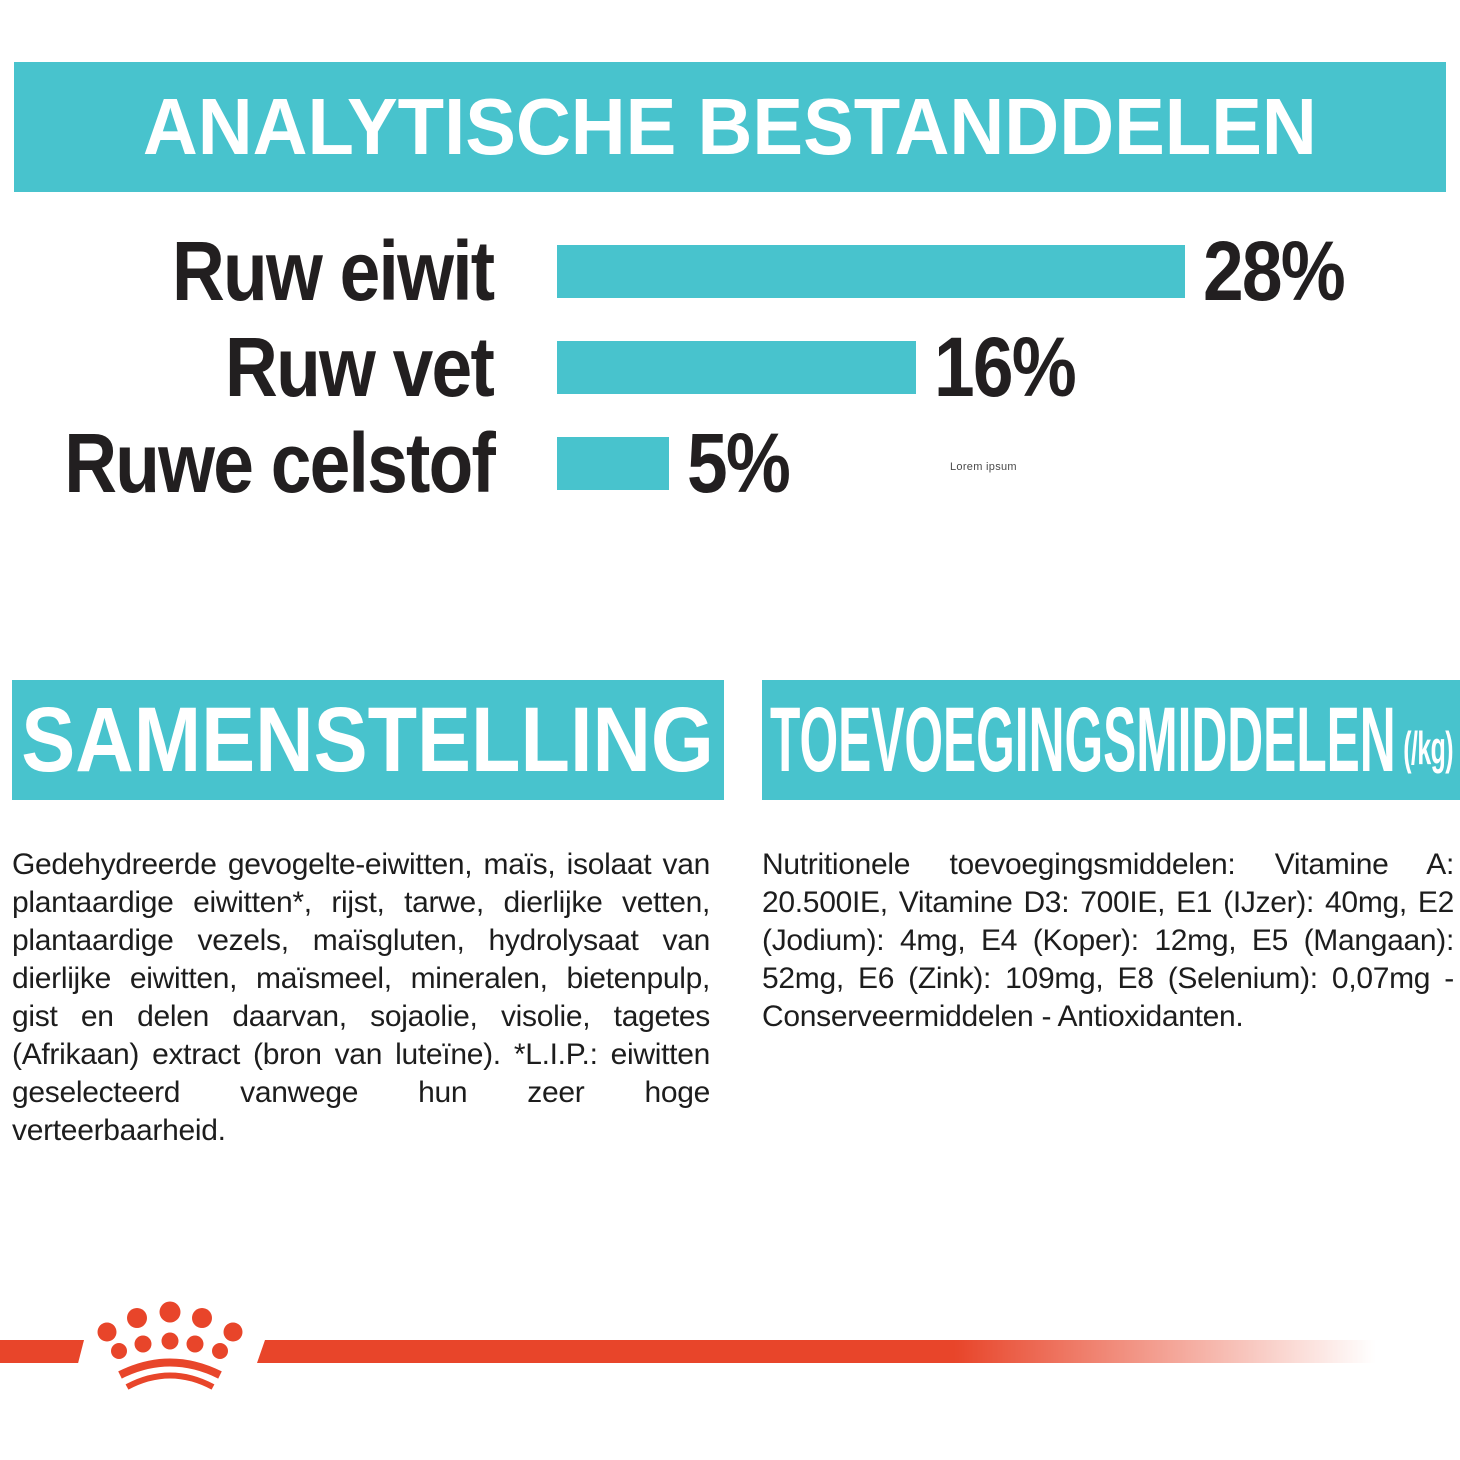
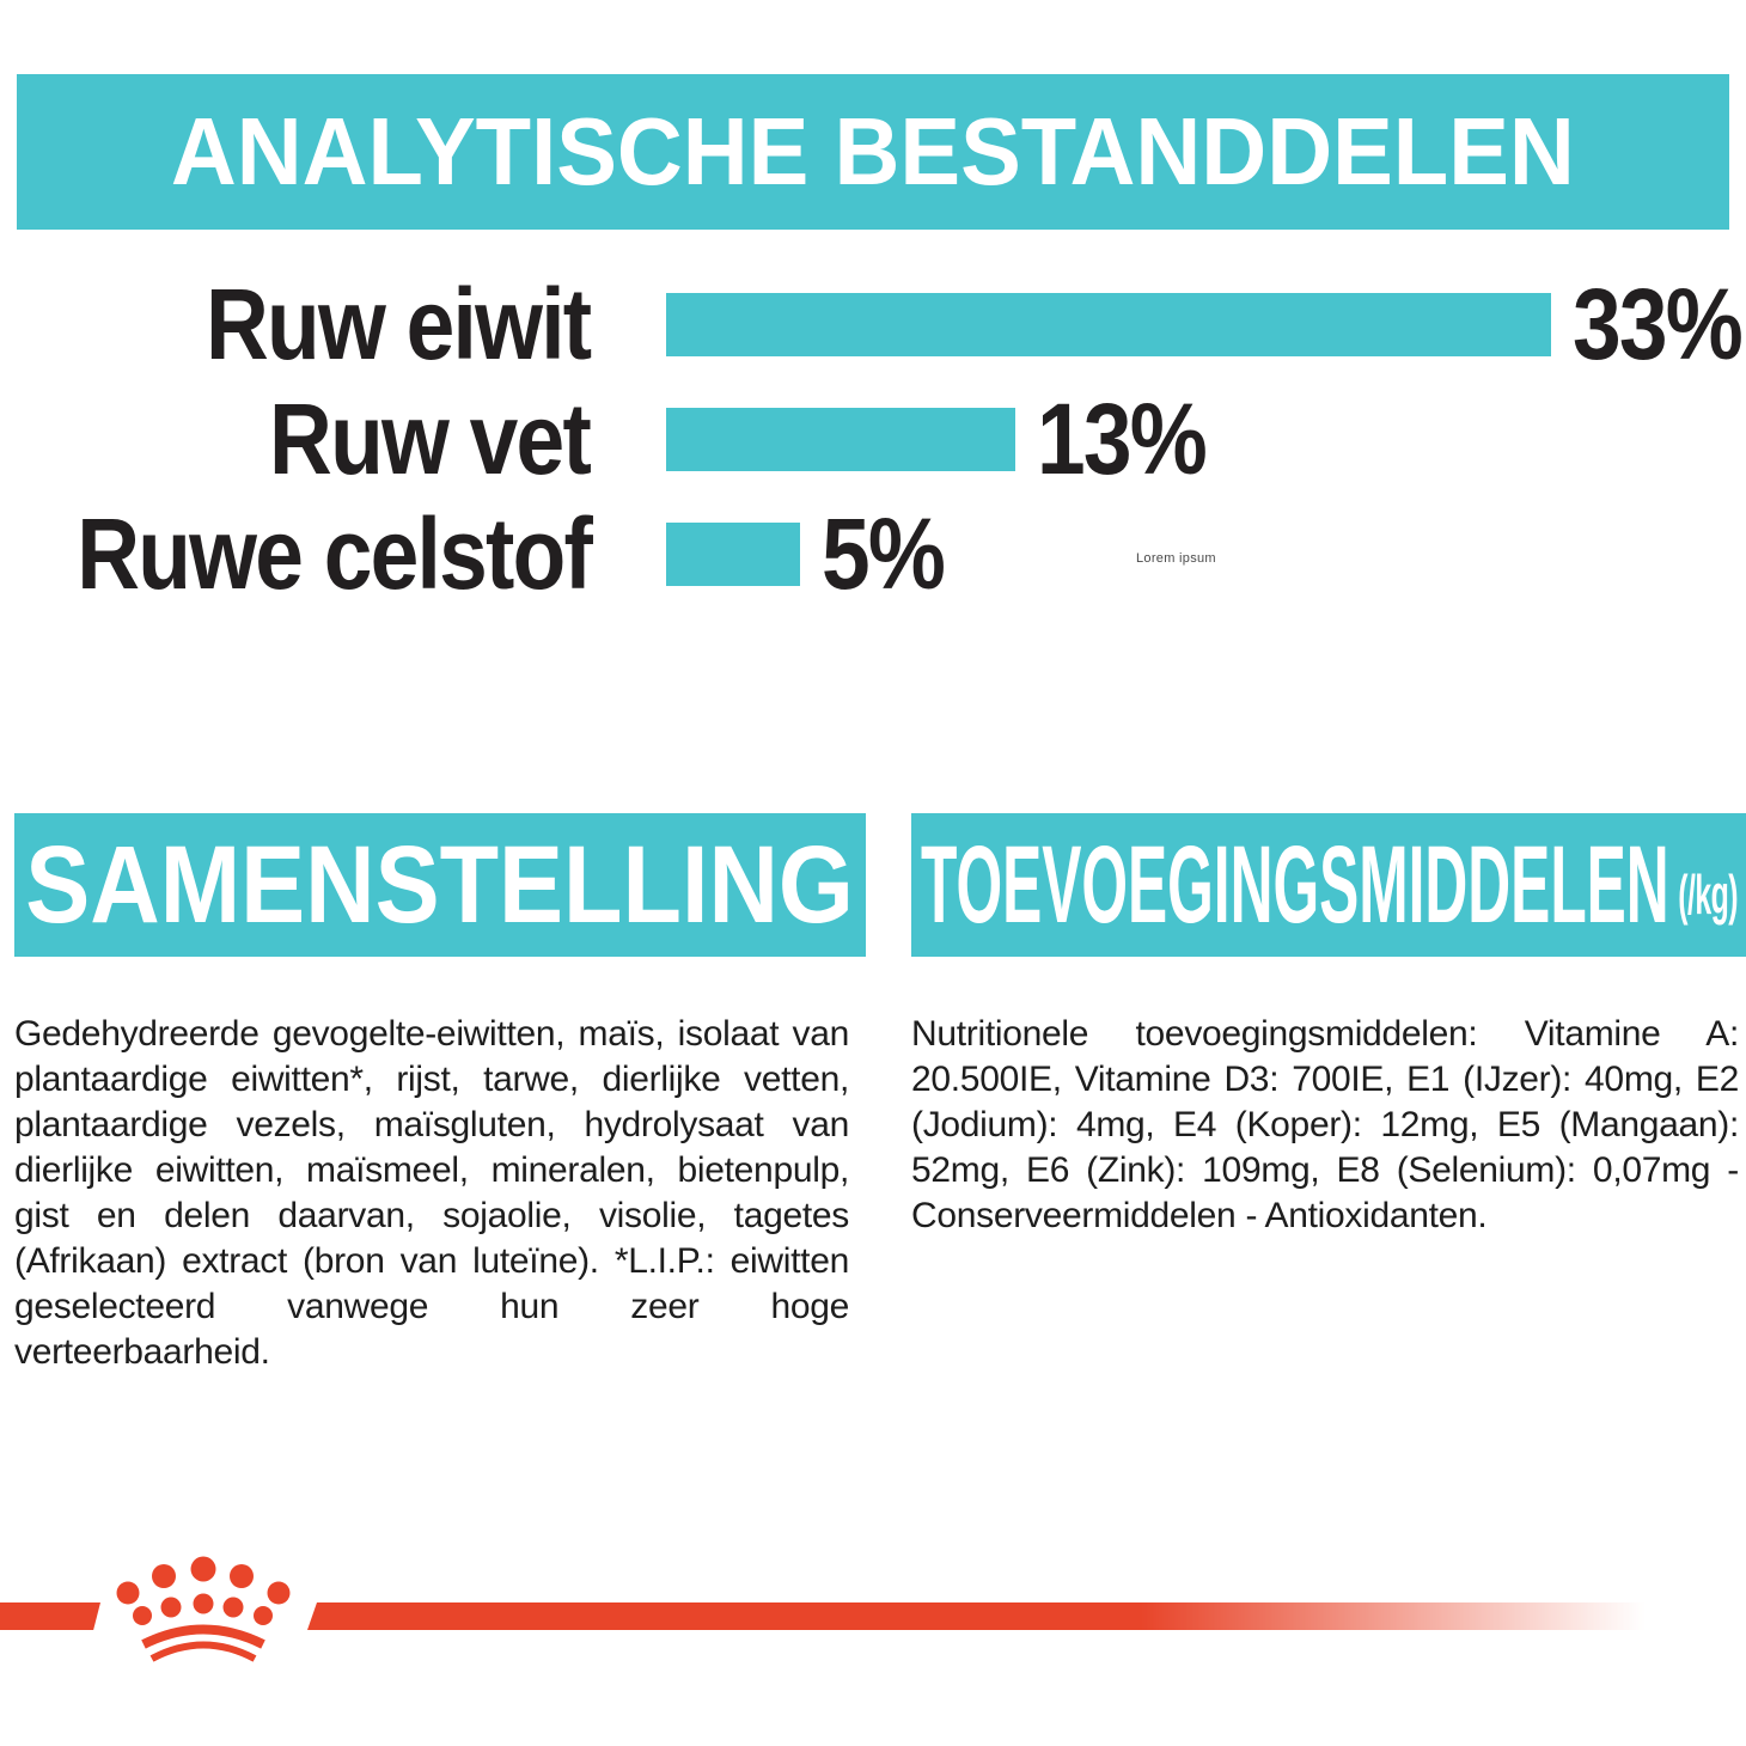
Ruw eiwit: 28% -> 33%
Ruw vet: 16% -> 13%
